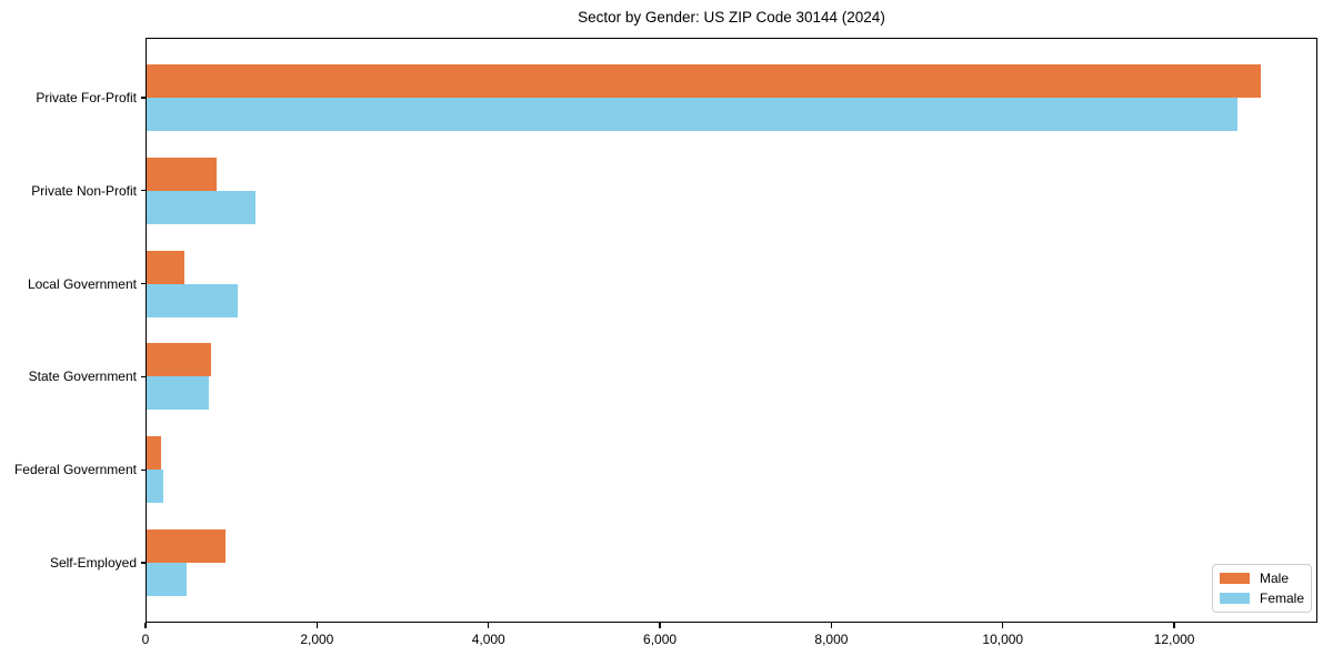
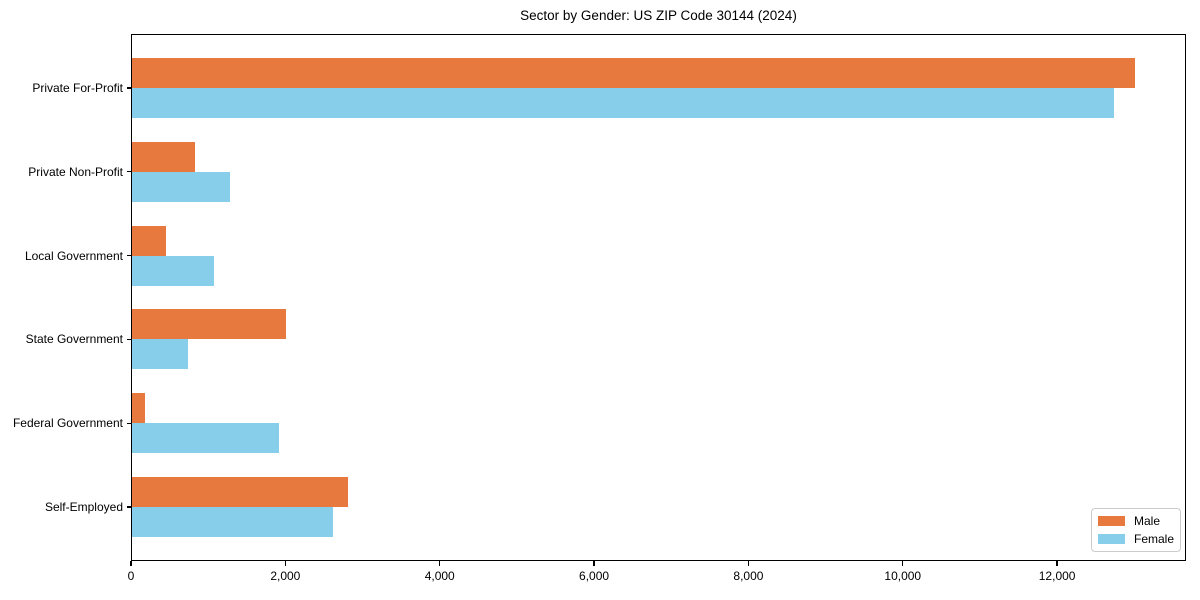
Male/State Government: 800 -> 2000
Female/Federal Government: 200 -> 1900
Male/Self-Employed: 900 -> 2800
Female/Self-Employed: 500 -> 2600
